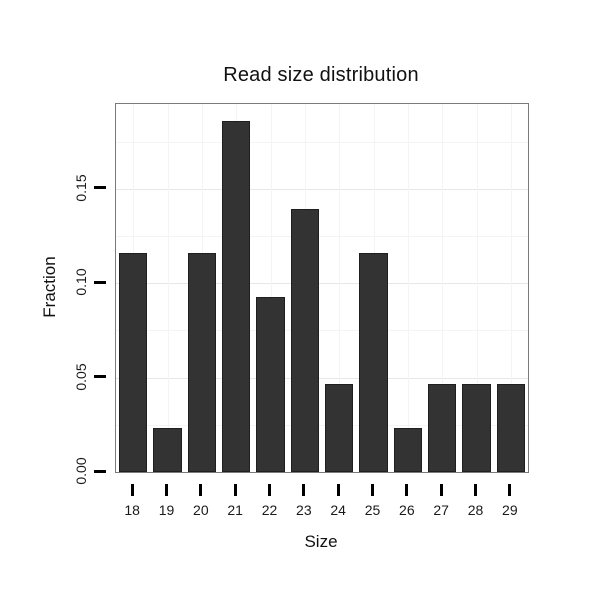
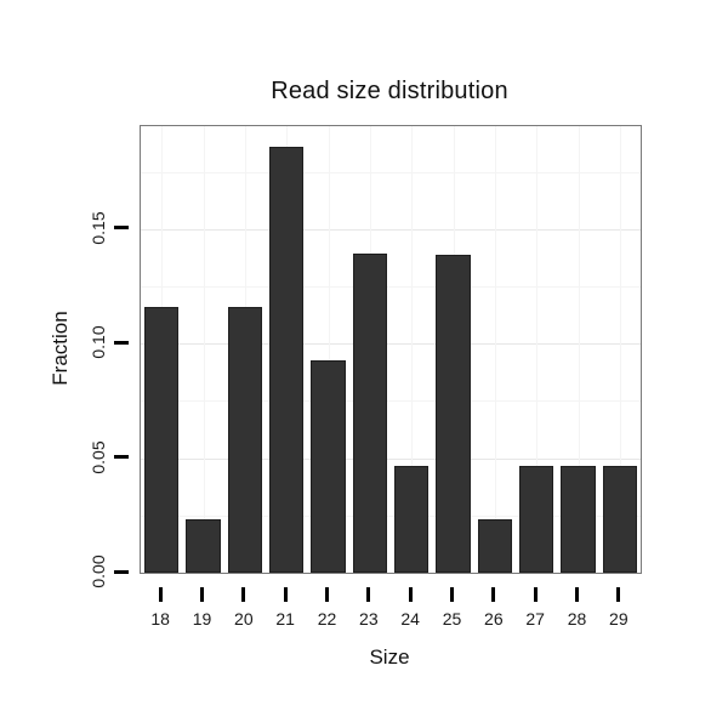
25: 0.116 -> 0.139
